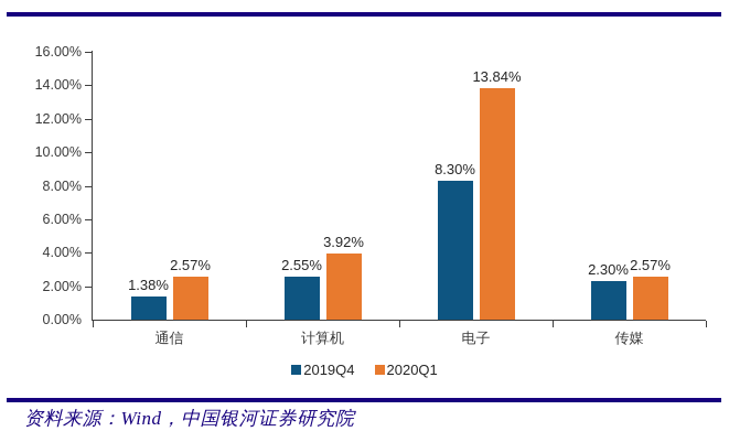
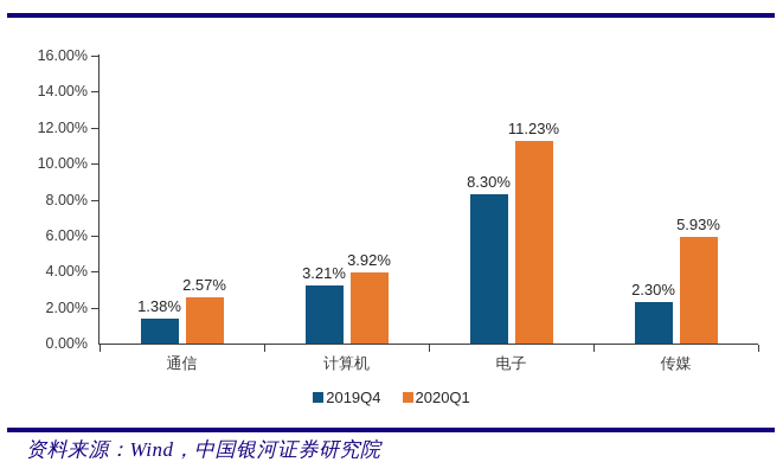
2019Q4/计算机: 2.55% -> 3.21%
2020Q1/电子: 13.84% -> 11.23%
2020Q1/传媒: 2.57% -> 5.93%
